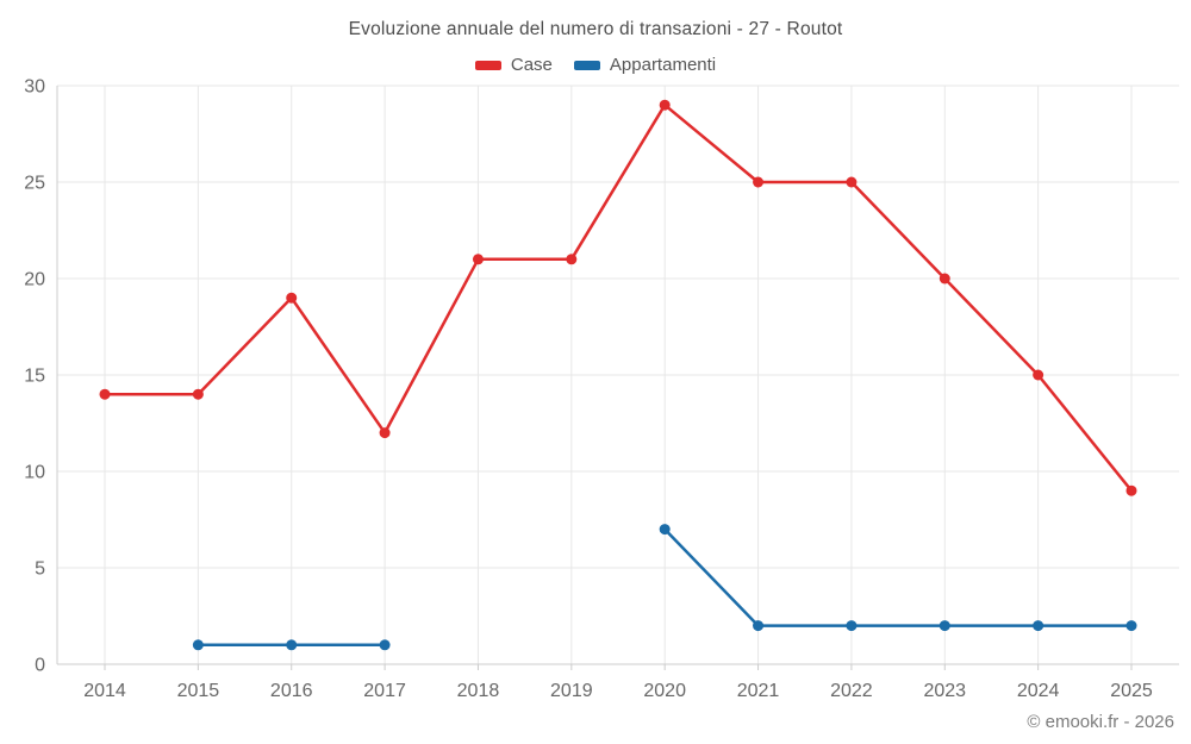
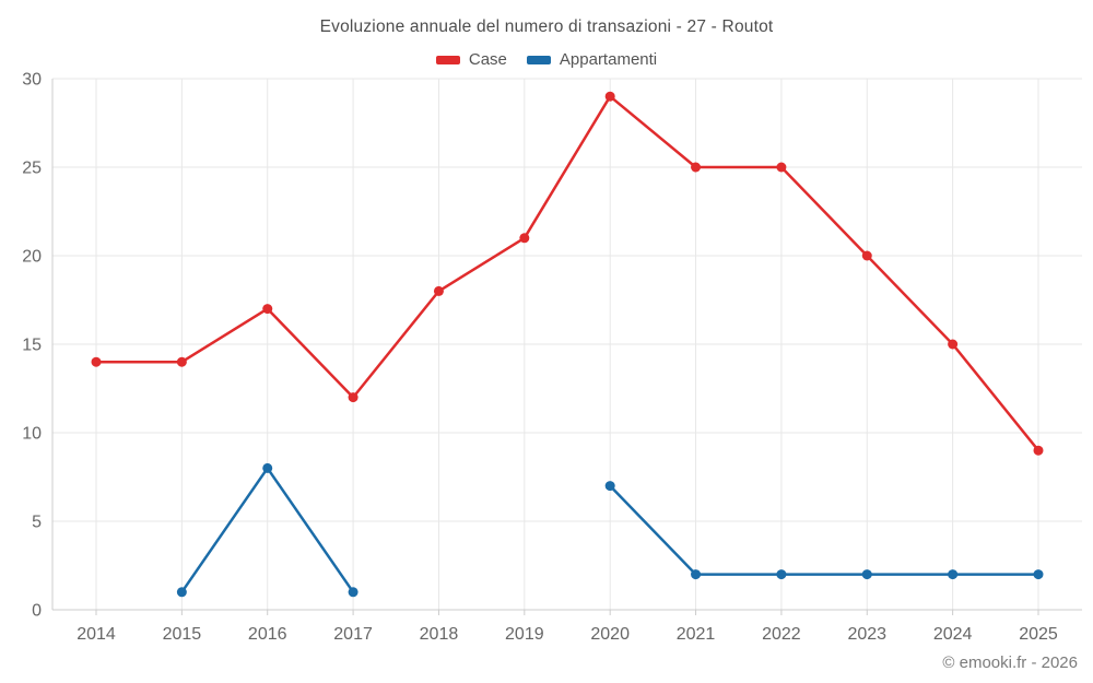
Case/2016: 19 -> 17
Appartamenti/2016: 1 -> 8
Case/2018: 21 -> 18
